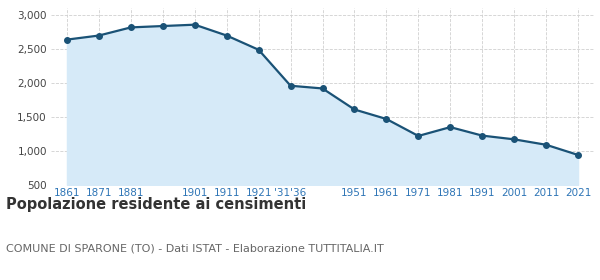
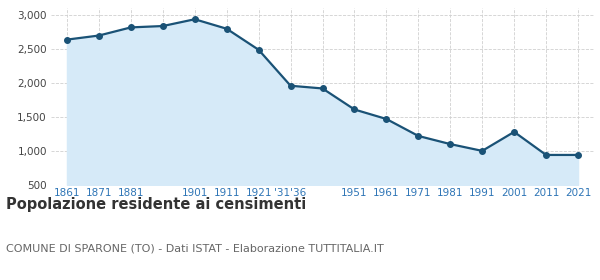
1901: 2,860 -> 2,940
1911: 2,700 -> 2,800
1981: 1,350 -> 1,100
1991: 1,220 -> 1,000
2001: 1,170 -> 1,280
2011: 1,090 -> 940
